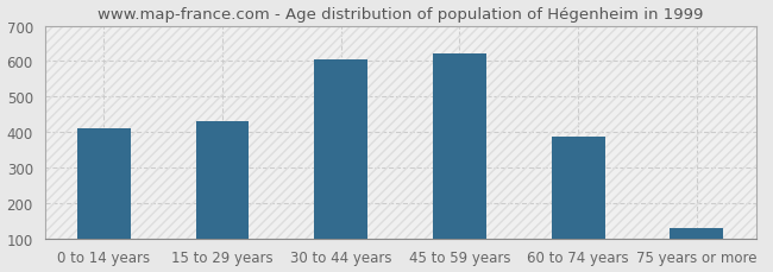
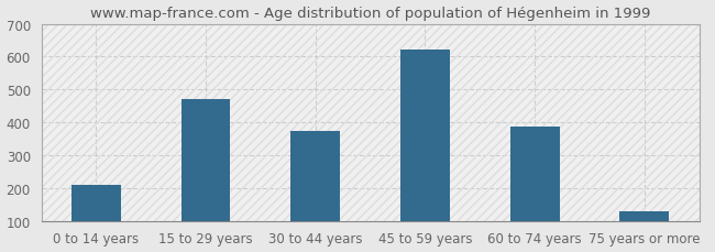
0 to 14 years: 412 -> 210
15 to 29 years: 432 -> 470
30 to 44 years: 604 -> 375
